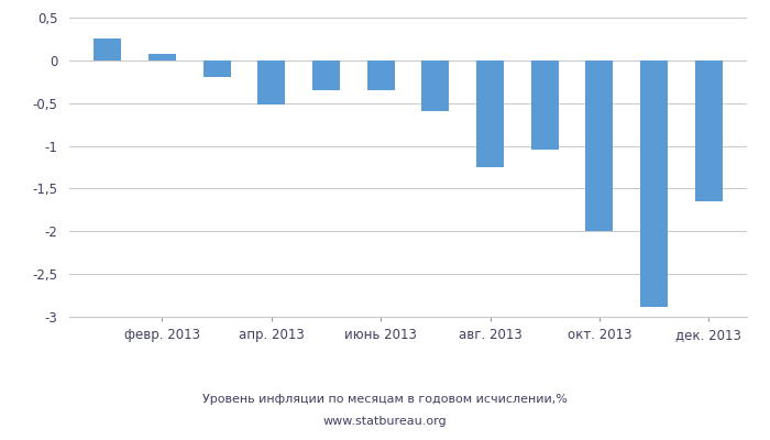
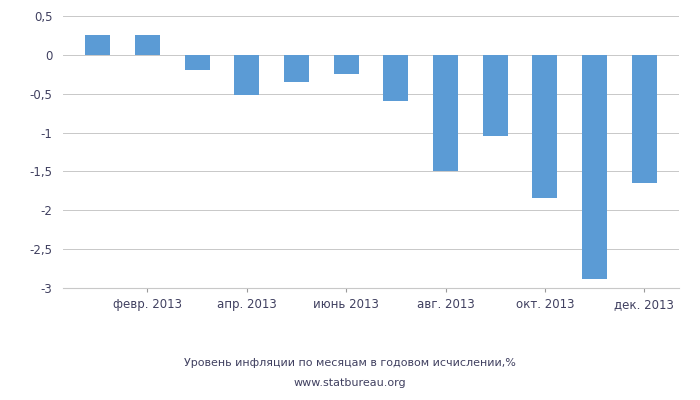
февр. 2013: 0,07 -> 0,26
июнь 2013: -0,35 -> -0,24
авг. 2013: -1,25 -> -1,50
окт. 2013: -2,00 -> -1,84
